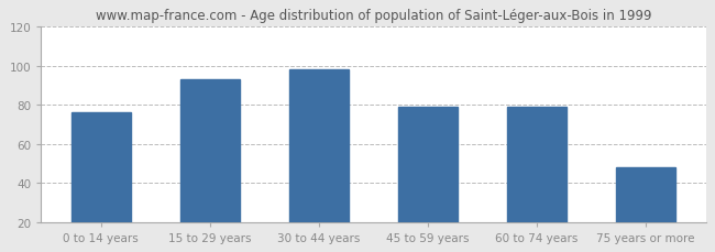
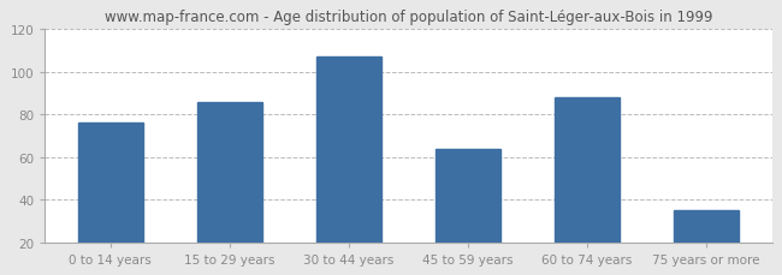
15 to 29 years: 93 -> 86
30 to 44 years: 98 -> 107
45 to 59 years: 79 -> 64
60 to 74 years: 79 -> 88
75 years or more: 48 -> 35
